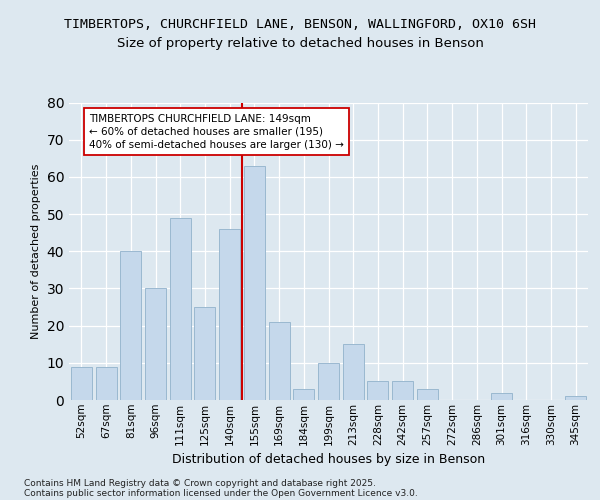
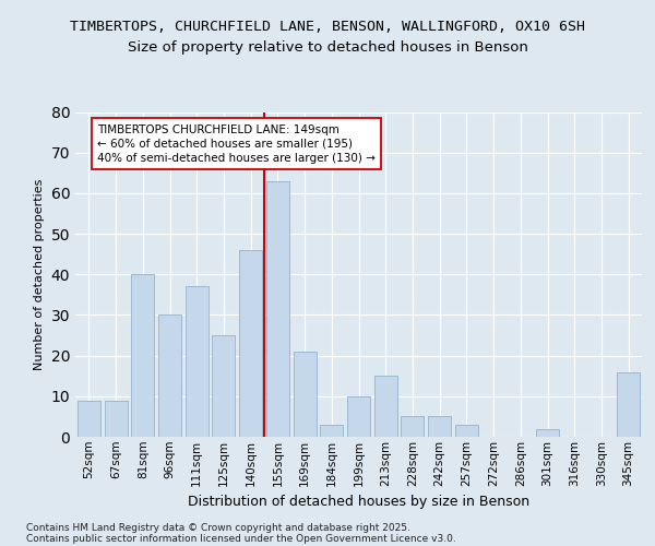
111sqm: 49 -> 37
345sqm: 1 -> 16
